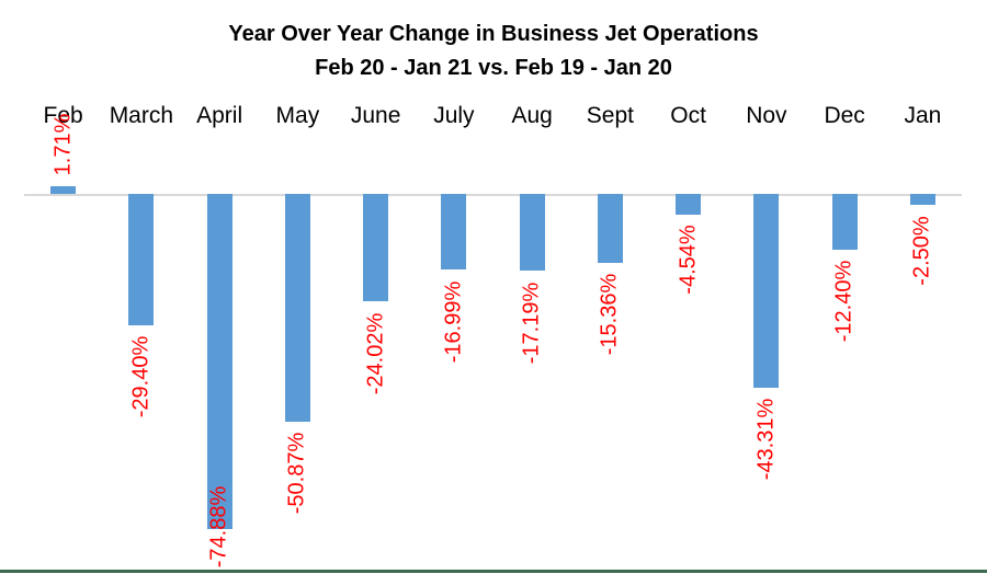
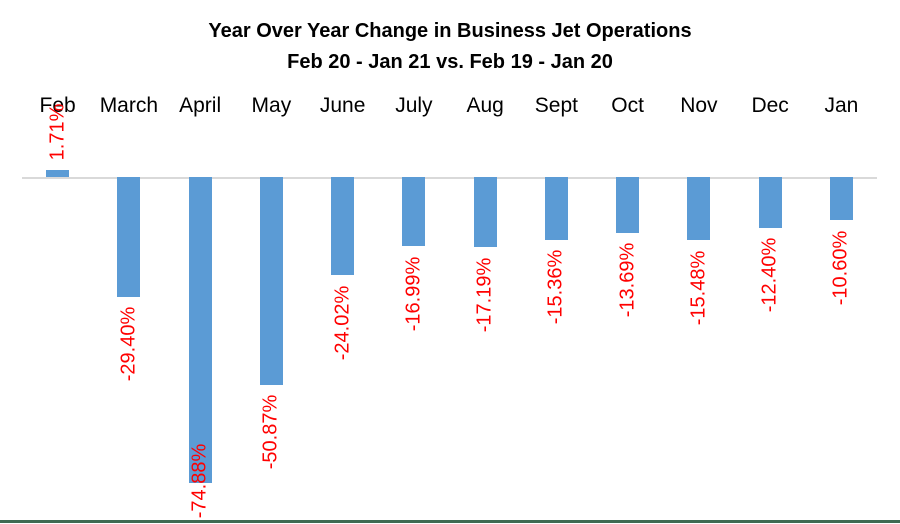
Oct: -4.54% -> -13.69%
Nov: -43.31% -> -15.48%
Jan: -2.50% -> -10.60%
